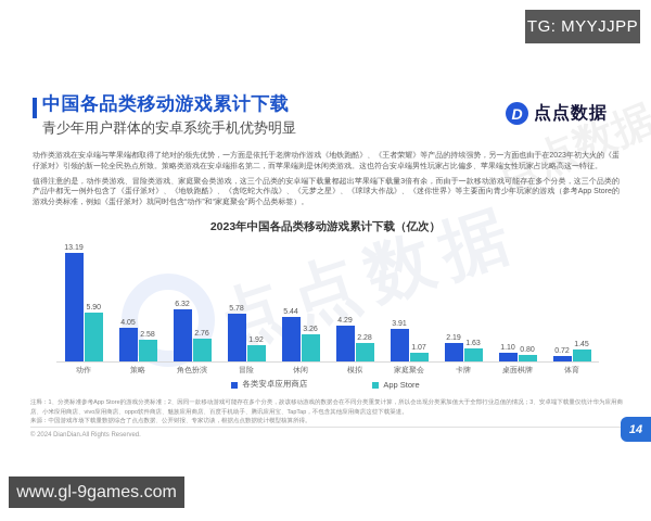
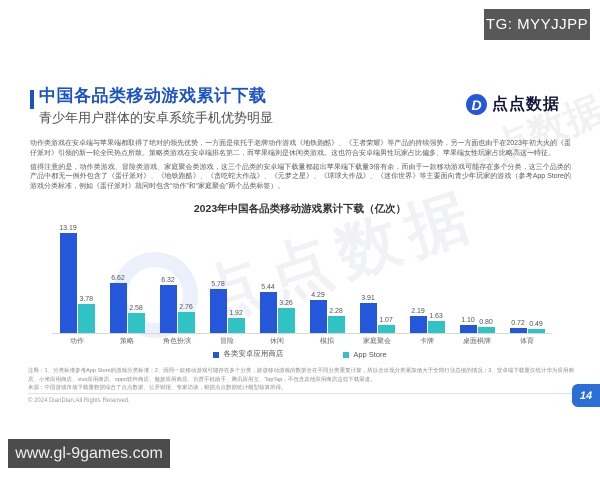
App Store/动作: 5.90 -> 3.78
各类安卓应用商店/策略: 4.05 -> 6.62
App Store/体育: 1.45 -> 0.49
